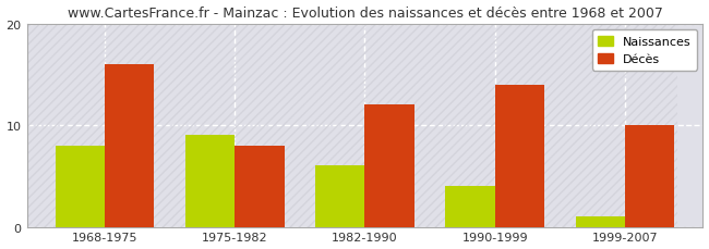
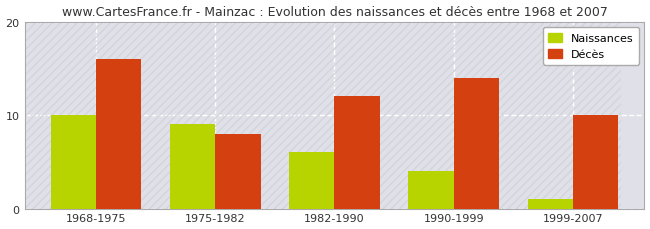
Naissances/1968-1975: 8 -> 10
